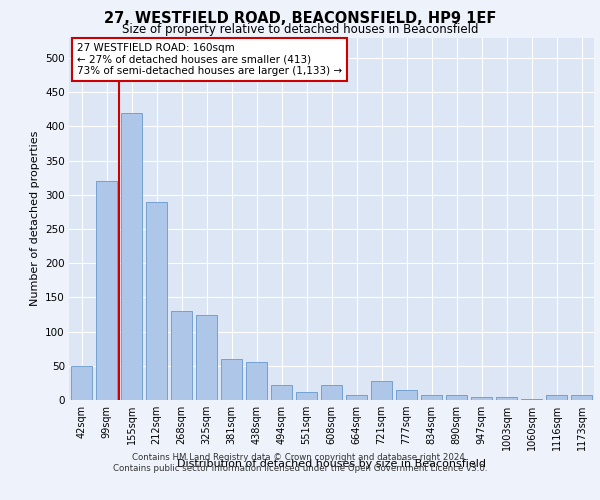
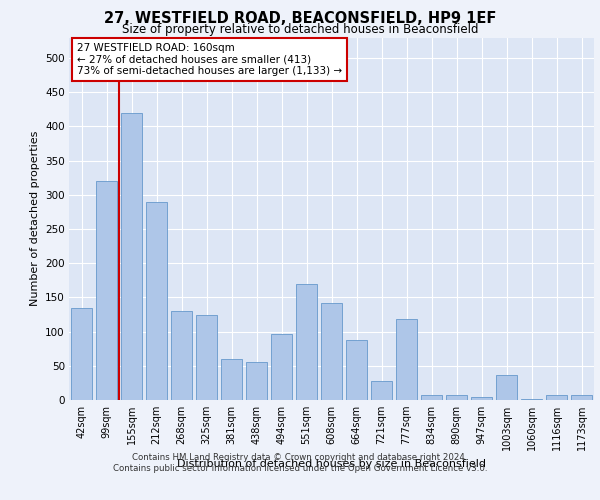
42sqm: 50 -> 134
494sqm: 22 -> 96
551sqm: 12 -> 170
608sqm: 22 -> 142
664sqm: 8 -> 88
777sqm: 14 -> 118
1003sqm: 4 -> 36
